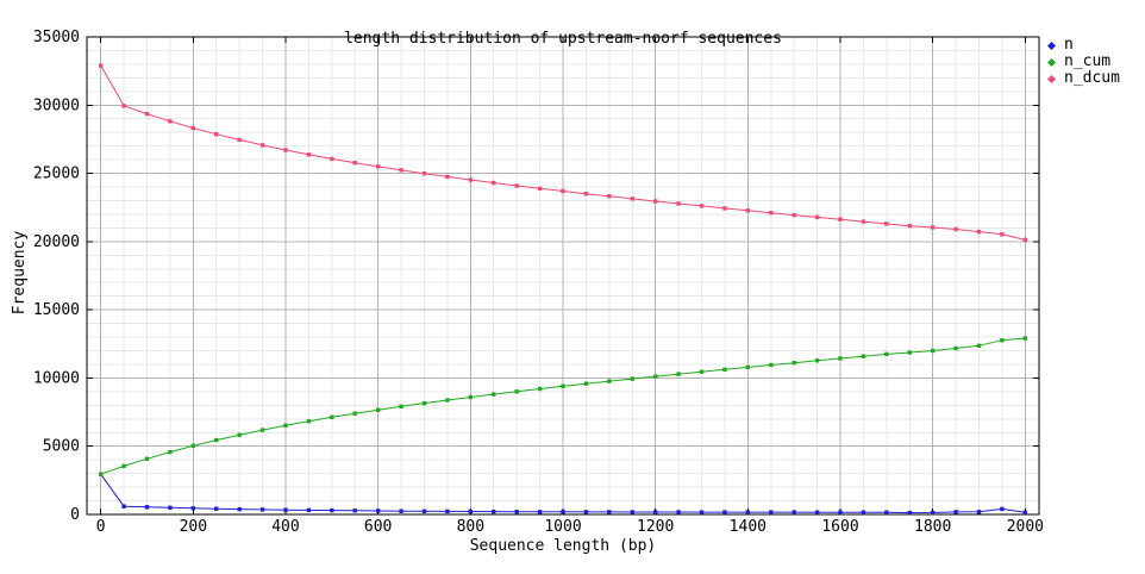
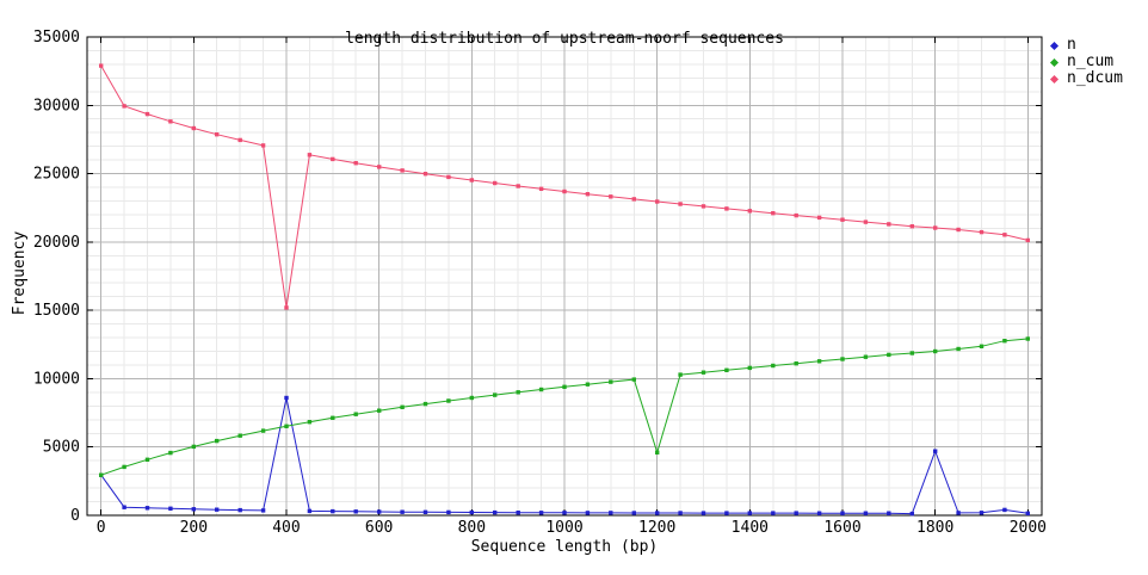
n/400: 300 -> 8600
n_dcum/400: 26700 -> 15200
n_cum/1200: 10100 -> 4600
n/1800: 100 -> 4700
